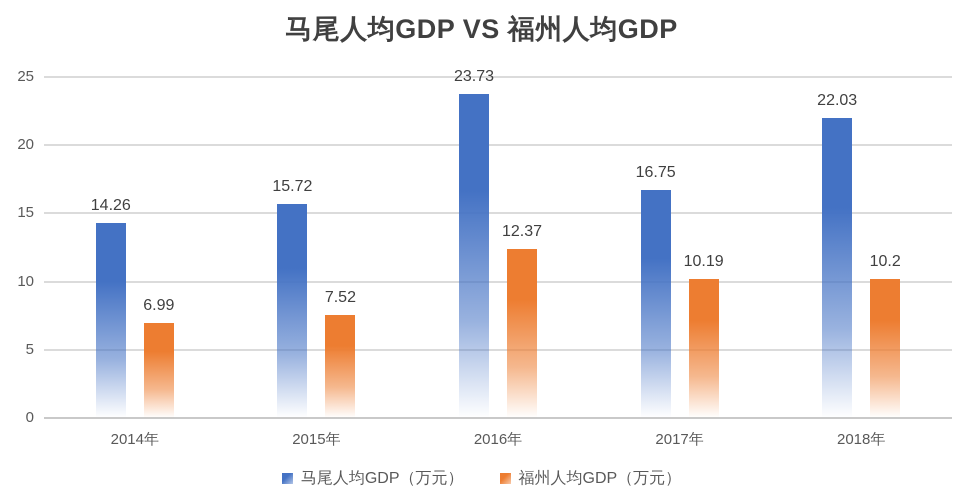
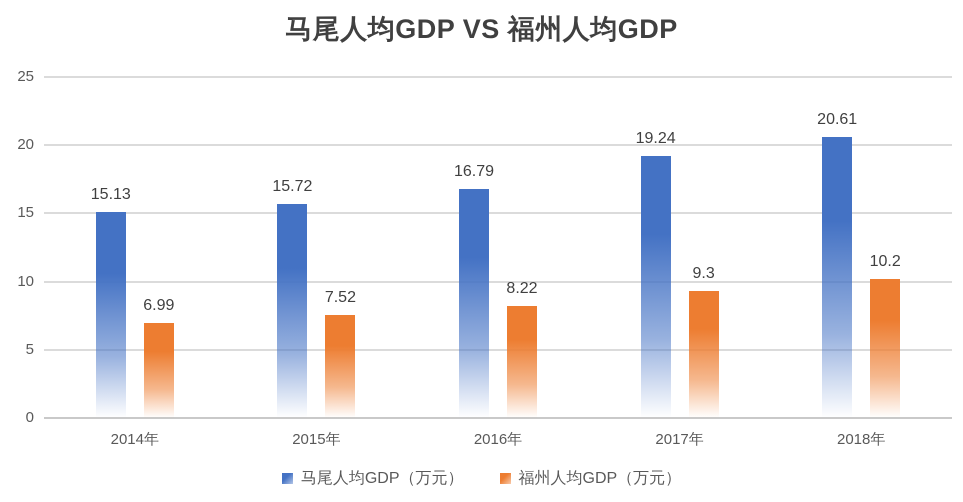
马尾人均GDP（万元）/2014年: 14.26 -> 15.13
马尾人均GDP（万元）/2016年: 23.73 -> 16.79
福州人均GDP（万元）/2016年: 12.37 -> 8.22
马尾人均GDP（万元）/2017年: 16.75 -> 19.24
福州人均GDP（万元）/2017年: 10.19 -> 9.3
马尾人均GDP（万元）/2018年: 22.03 -> 20.61
